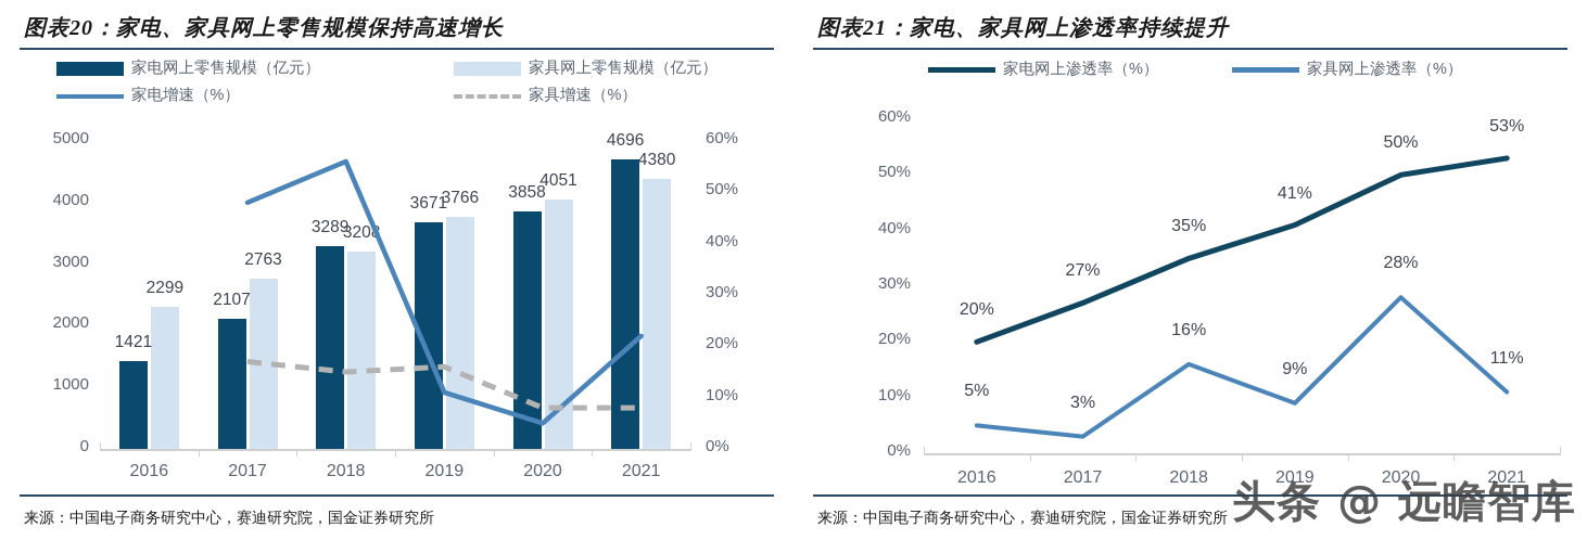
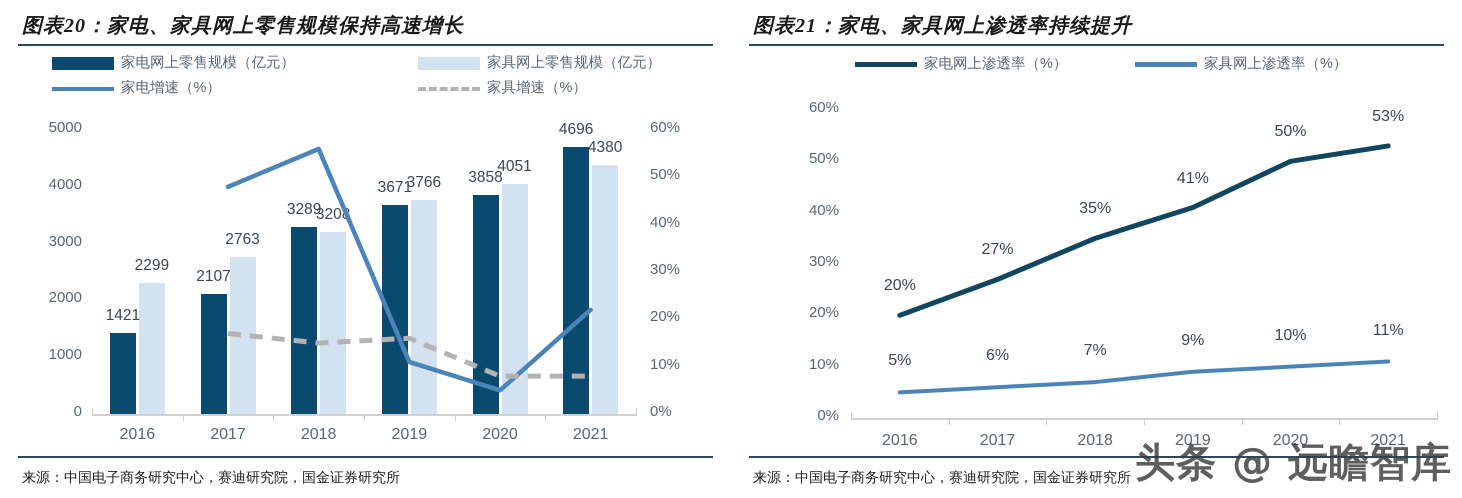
图表21：家电、家具网上渗透率持续提升/家具网上渗透率（%）/2017: 3% -> 6%
图表21：家电、家具网上渗透率持续提升/家具网上渗透率（%）/2018: 16% -> 7%
图表21：家电、家具网上渗透率持续提升/家具网上渗透率（%）/2020: 28% -> 10%
